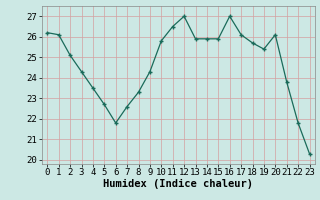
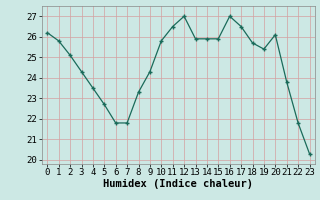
1: 26.1 -> 25.8
7: 22.6 -> 21.8
17: 26.1 -> 26.5
